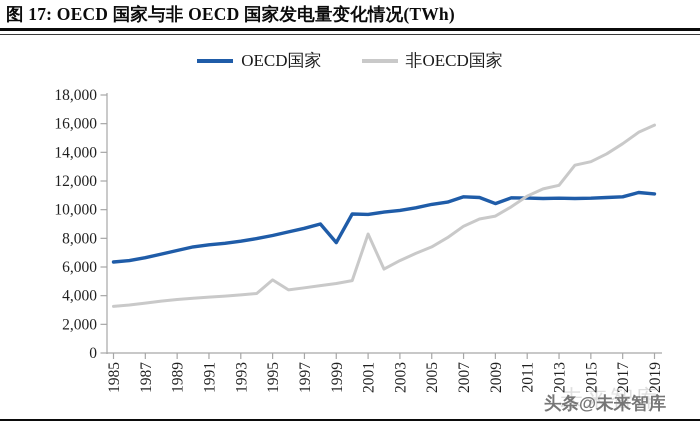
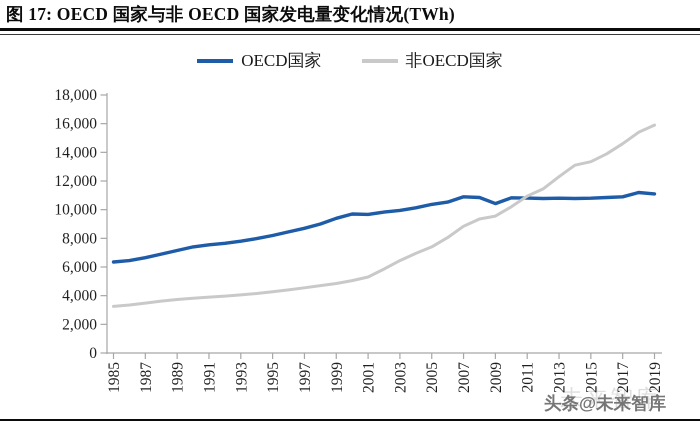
非OECD国家/1995: 5100 -> 4300
OECD国家/1999: 7700 -> 9400
非OECD国家/2001: 8300 -> 5300
非OECD国家/2013: 11700 -> 12300
